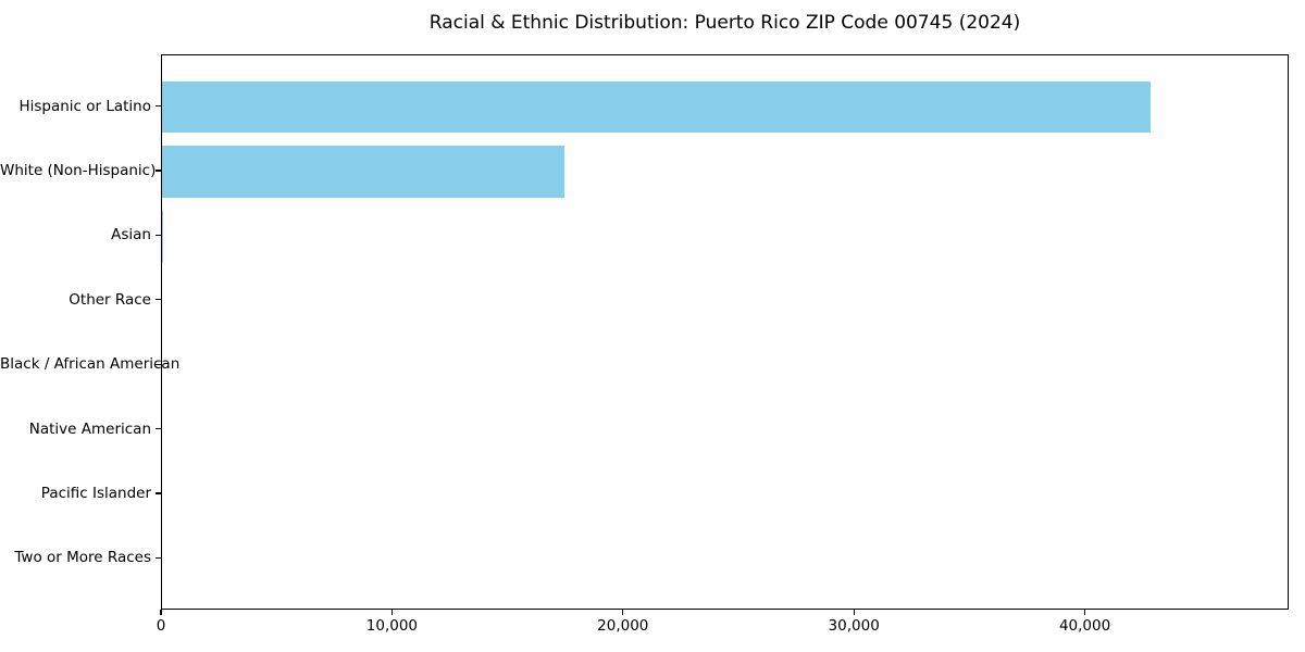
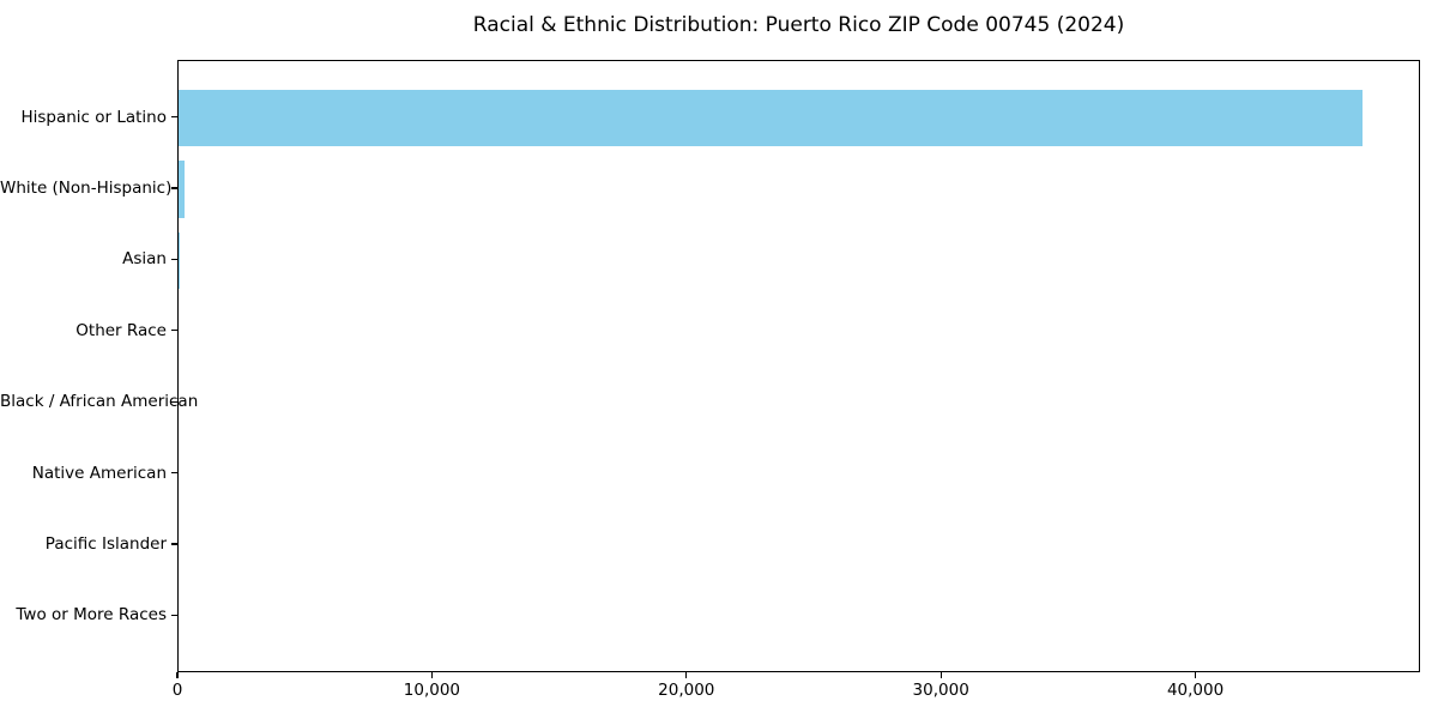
Hispanic or Latino: 42800 -> 46500
White (Non-Hispanic): 17400 -> 200
